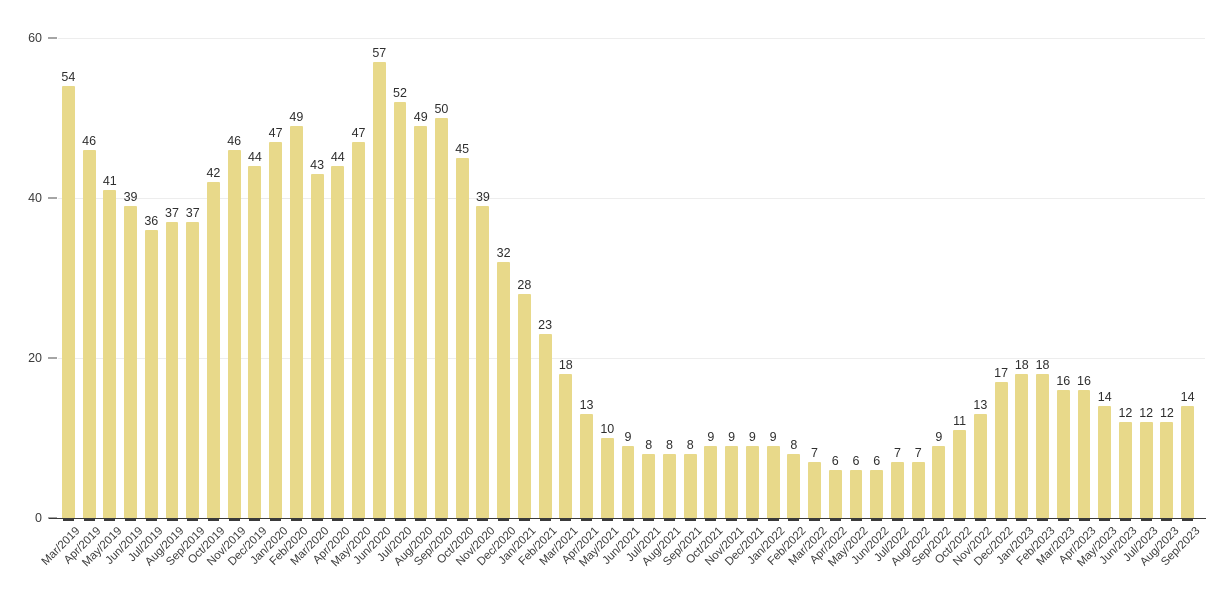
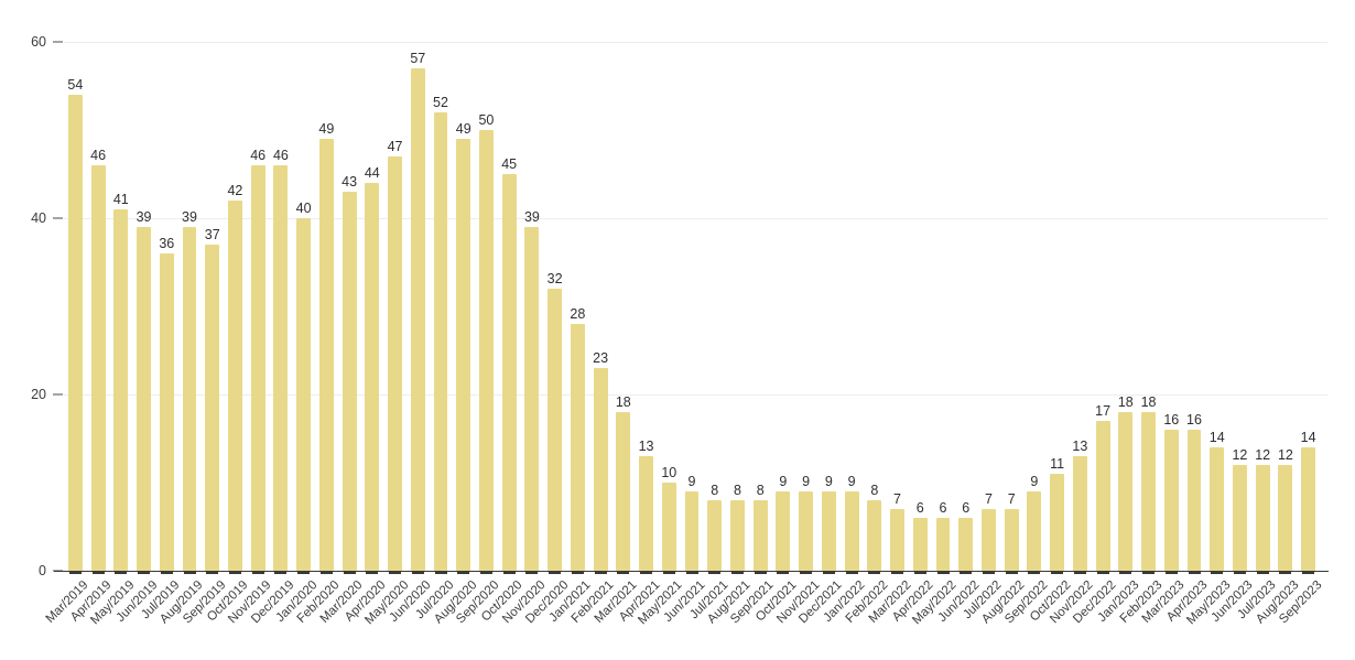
Aug/2019: 37 -> 39
Dec/2019: 44 -> 46
Jan/2020: 47 -> 40
